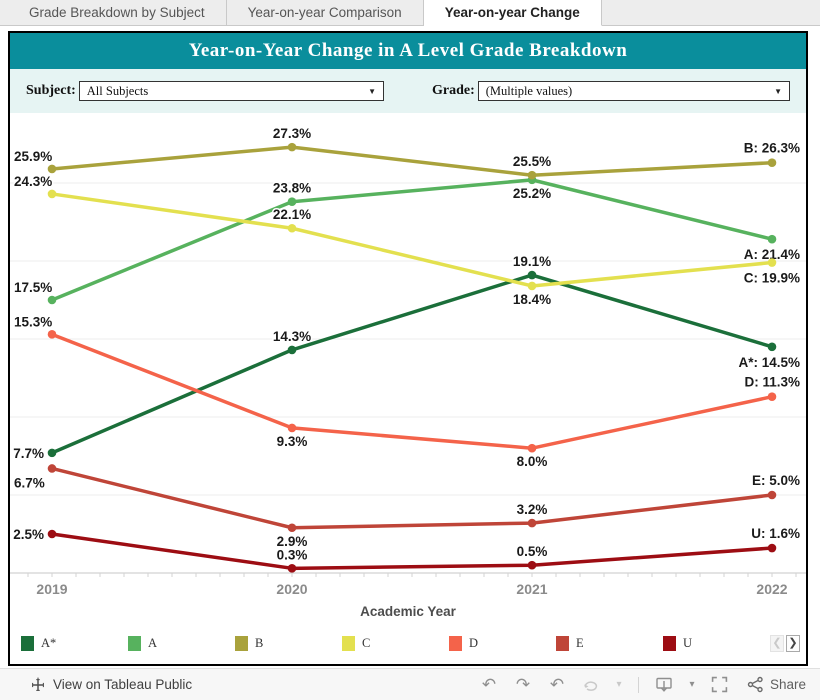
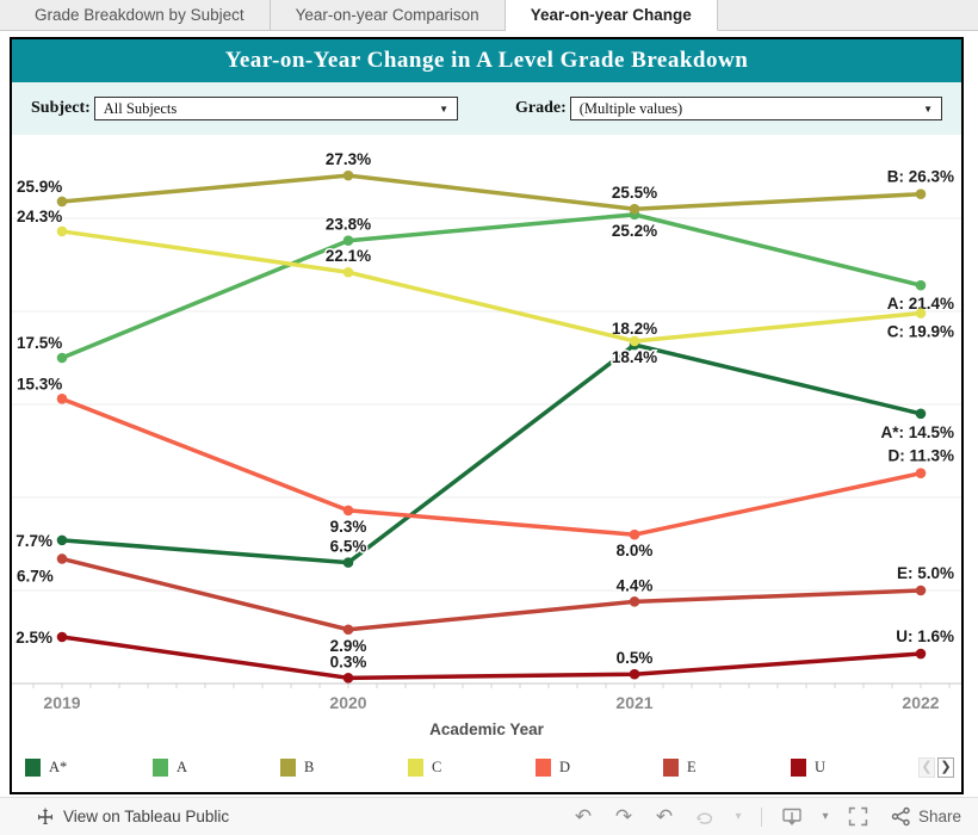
A*/2020: 14.3% -> 6.5%
A*/2021: 19.1% -> 18.2%
E/2021: 3.2% -> 4.4%
